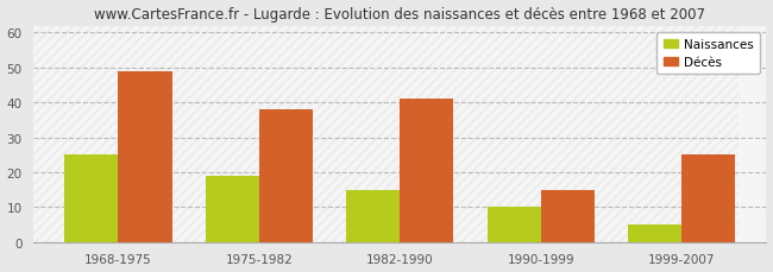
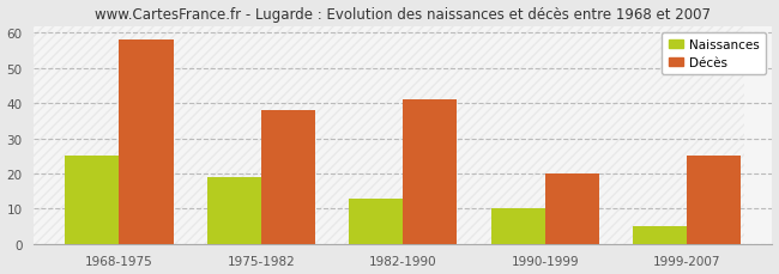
Décès/1968-1975: 49 -> 58
Naissances/1982-1990: 15 -> 13
Décès/1990-1999: 15 -> 20
